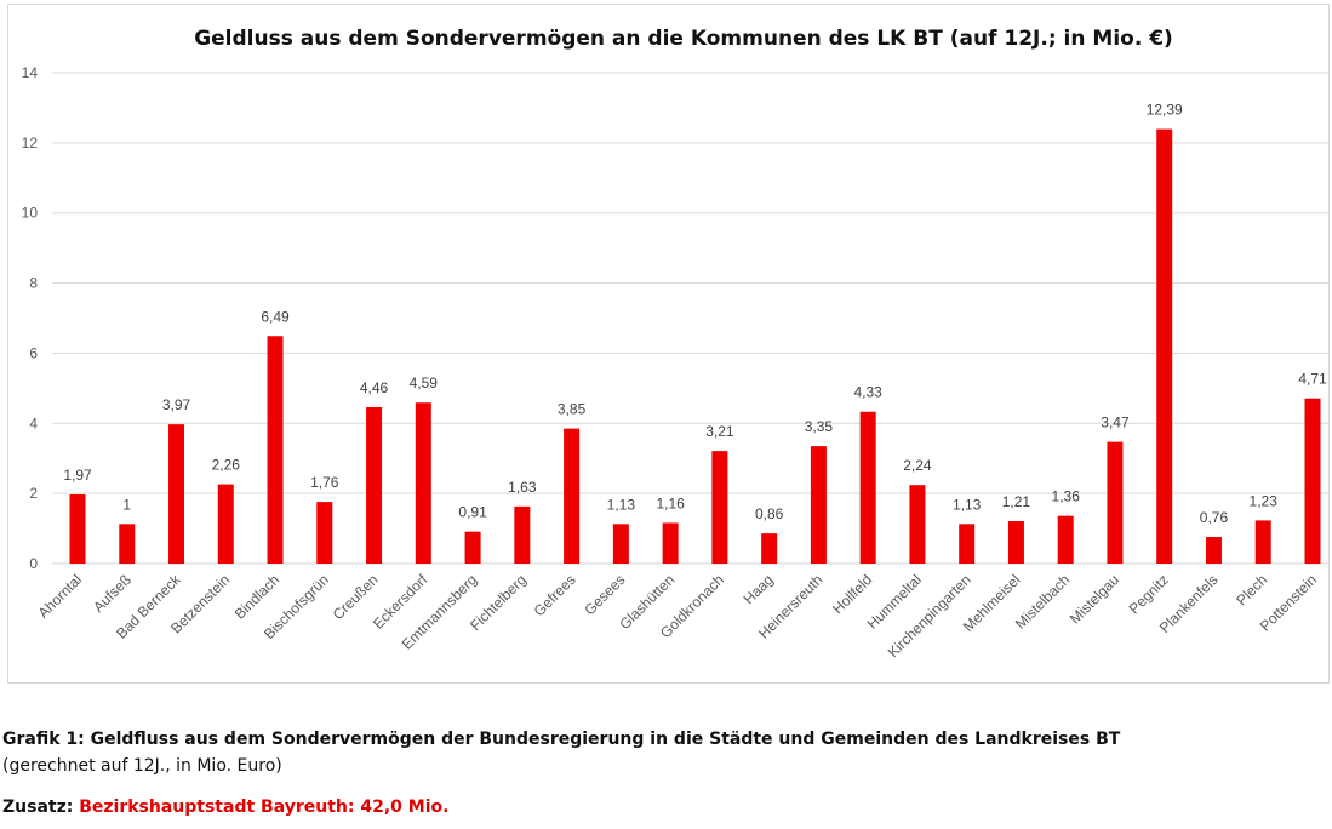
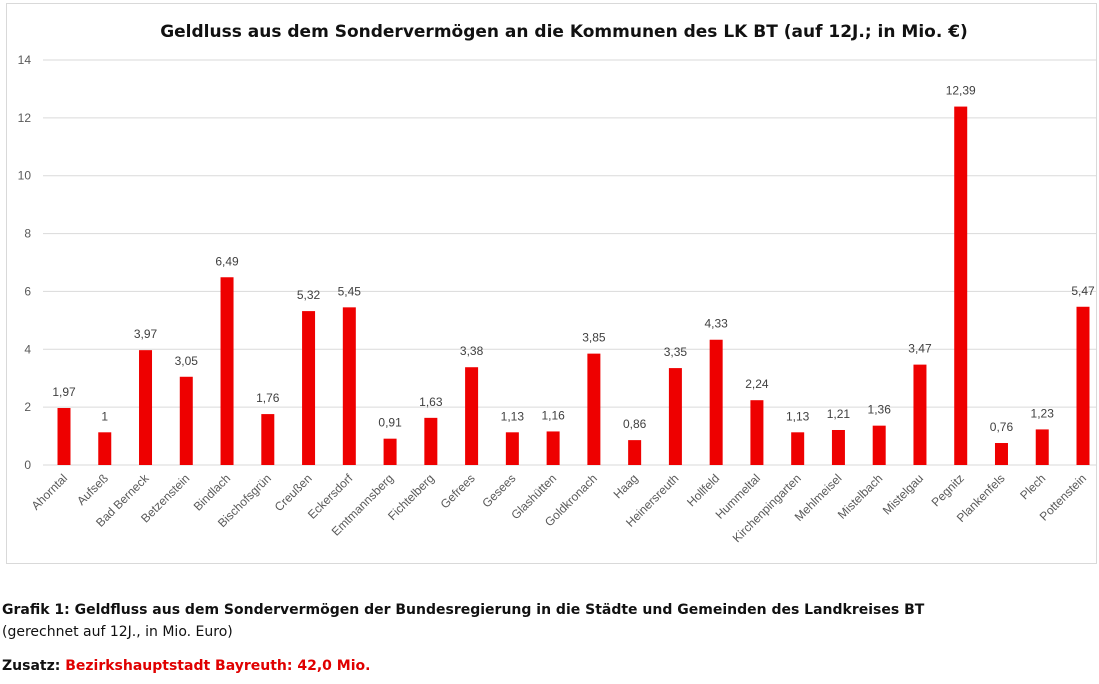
Betzenstein: 2,26 -> 3,05
Creußen: 4,46 -> 5,32
Eckersdorf: 4,59 -> 5,45
Gefrees: 3,85 -> 3,38
Goldkronach: 3,21 -> 3,85
Pottenstein: 4,71 -> 5,47
